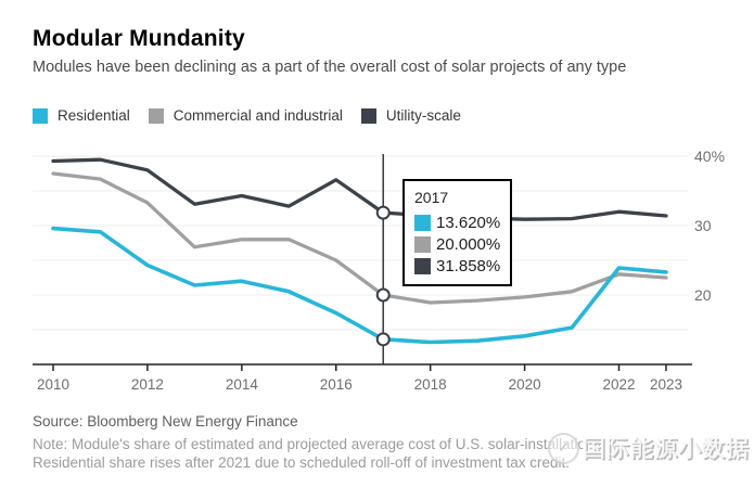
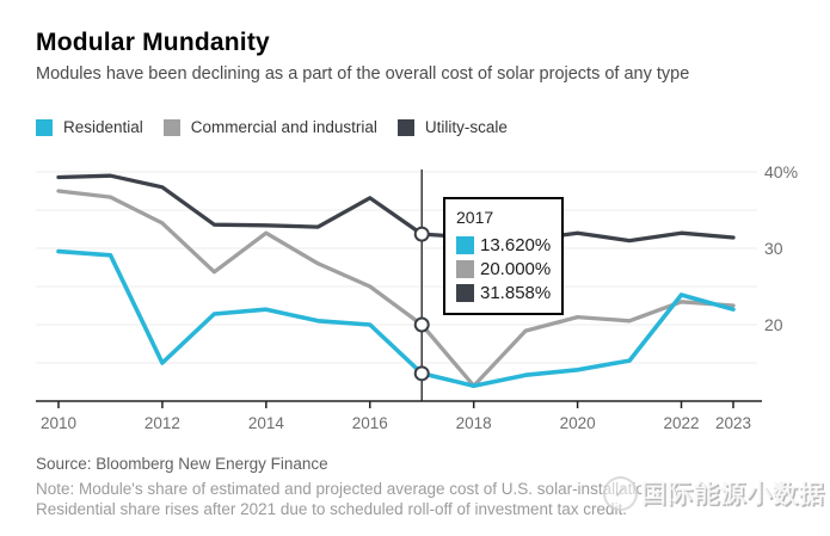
Residential/2012: 24% -> 15%
Commercial and industrial/2014: 28% -> 32%
Utility-scale/2014: 34% -> 33%
Residential/2016: 17% -> 20%
Residential/2018: 13% -> 12%
Commercial and industrial/2018: 19% -> 12%
Commercial and industrial/2020: 20% -> 21%
Utility-scale/2020: 31% -> 32%
Residential/2023: 23% -> 22%
